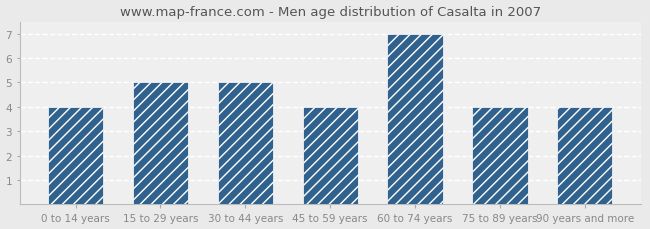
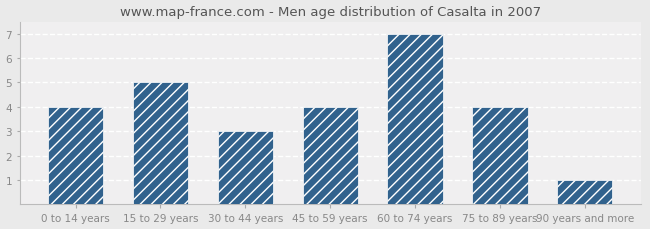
30 to 44 years: 5 -> 3
90 years and more: 4 -> 1
